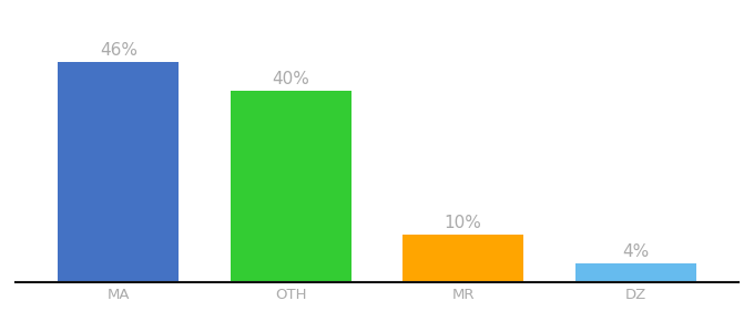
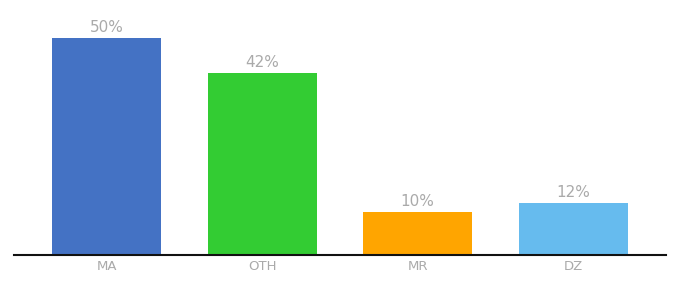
MA: 46% -> 50%
OTH: 40% -> 42%
DZ: 4% -> 12%
